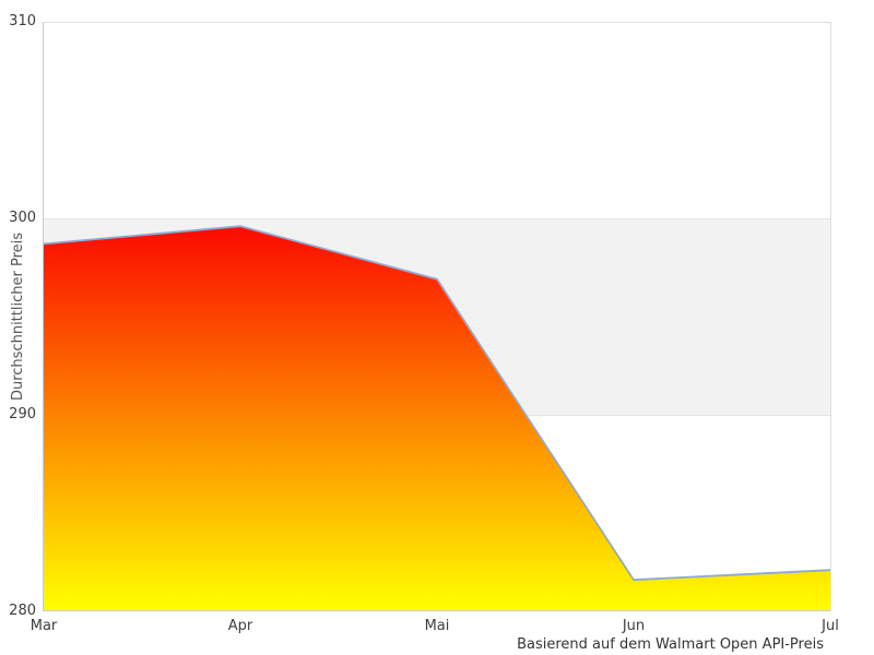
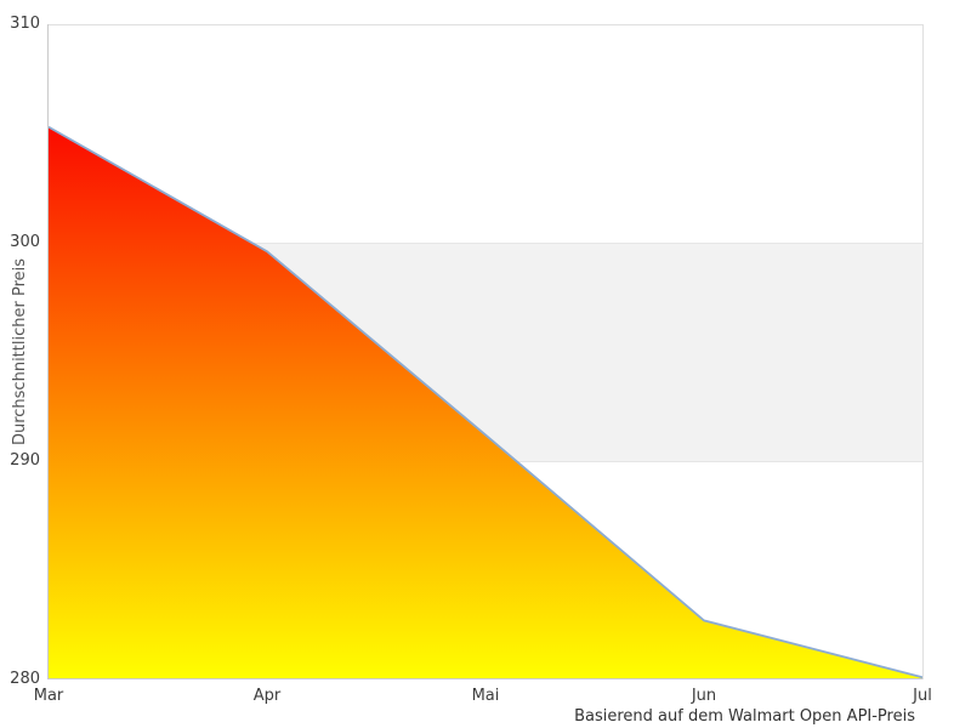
Mar: 298.7 -> 305.3
Mai: 296.9 -> 291.2
Jun: 281.6 -> 282.7
Jul: 282.1 -> 280.1
